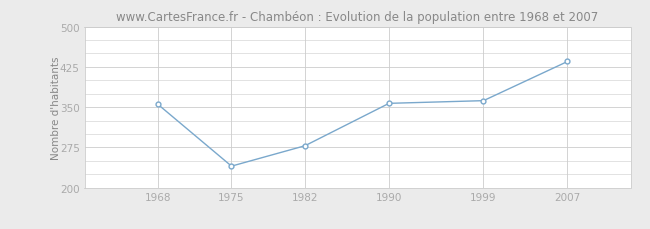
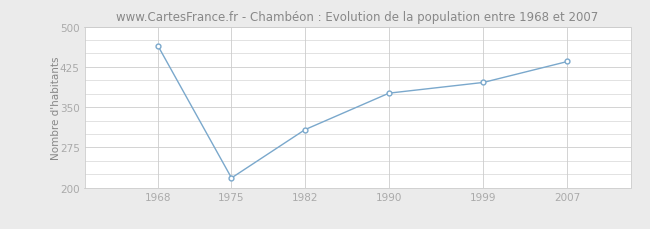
1968: 355 -> 464
1975: 240 -> 218
1982: 278 -> 308
1990: 357 -> 376
1999: 362 -> 396
